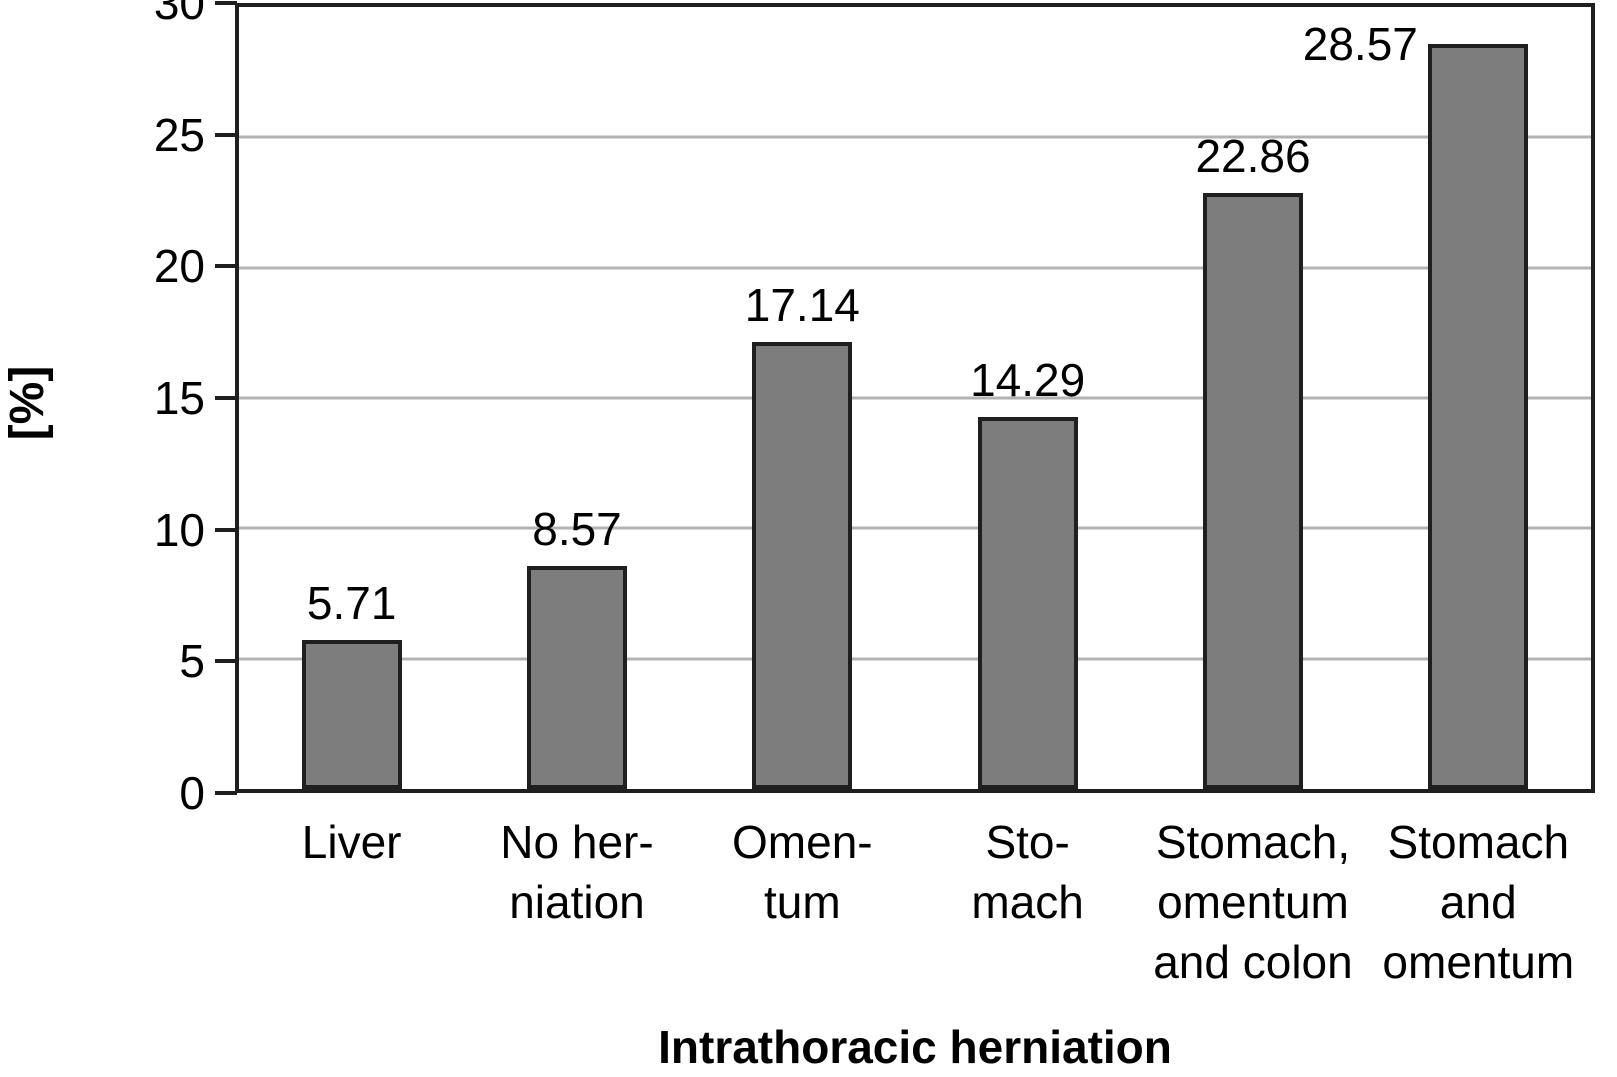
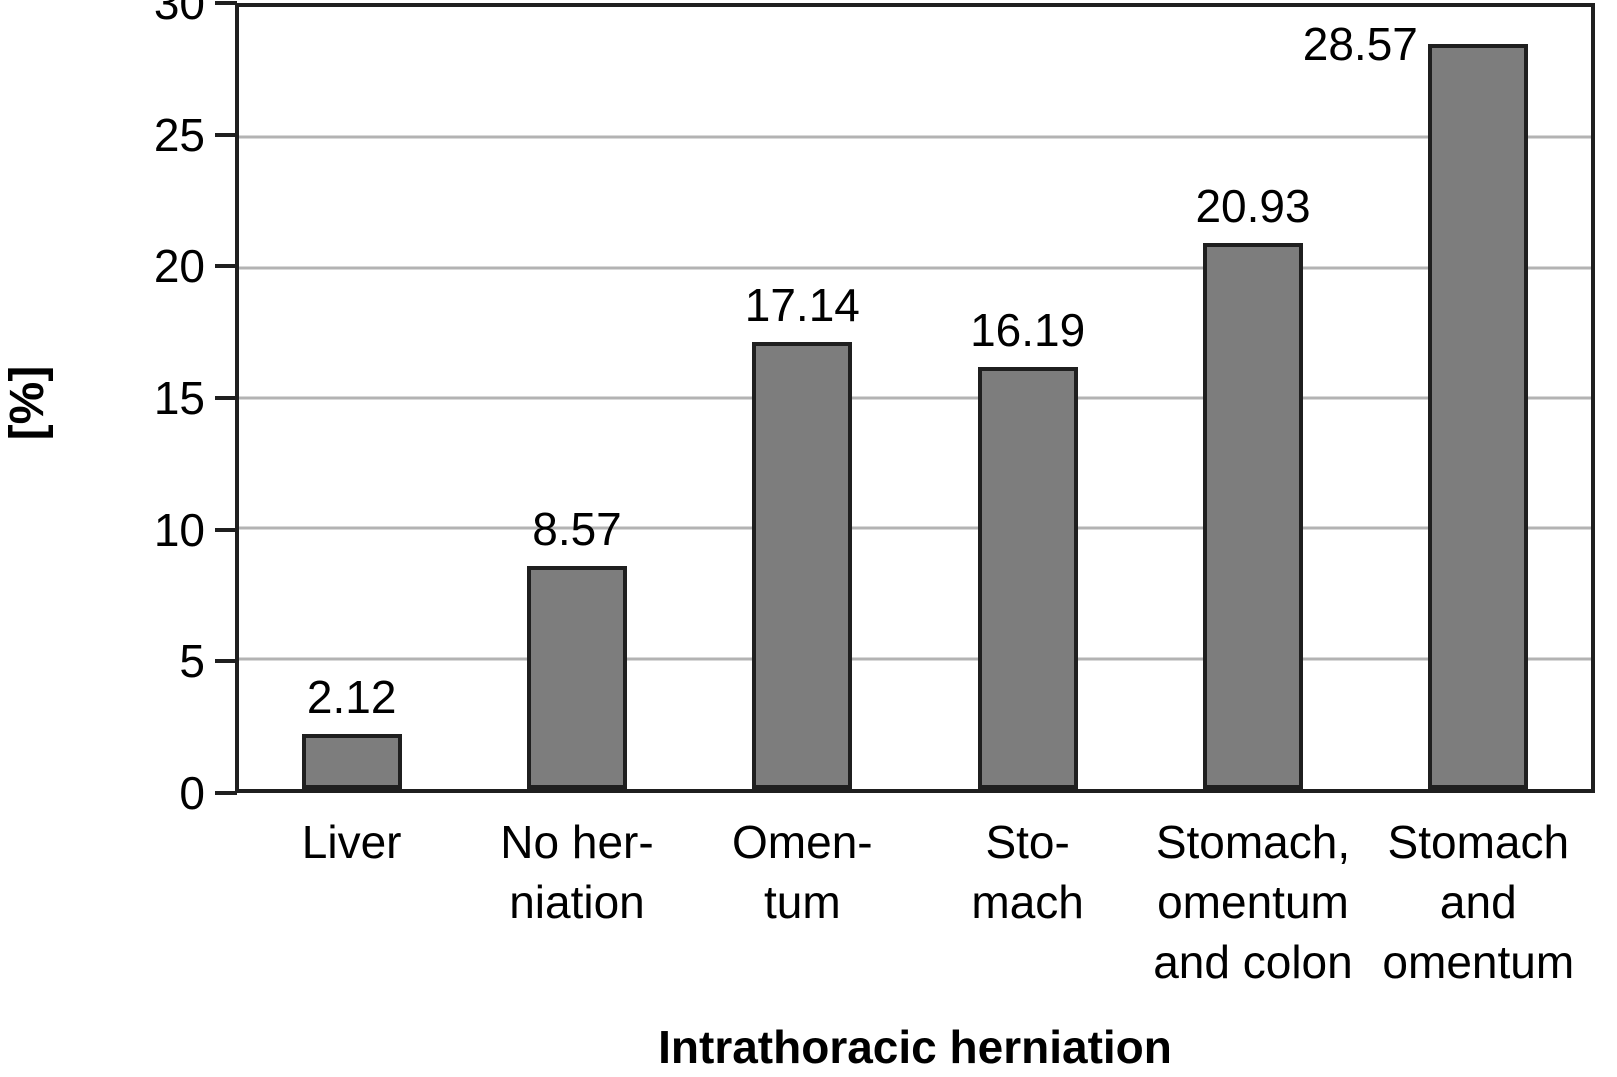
Liver: 5.71 -> 2.12
Sto- mach: 14.29 -> 16.19
Stomach, omentum and colon: 22.86 -> 20.93
